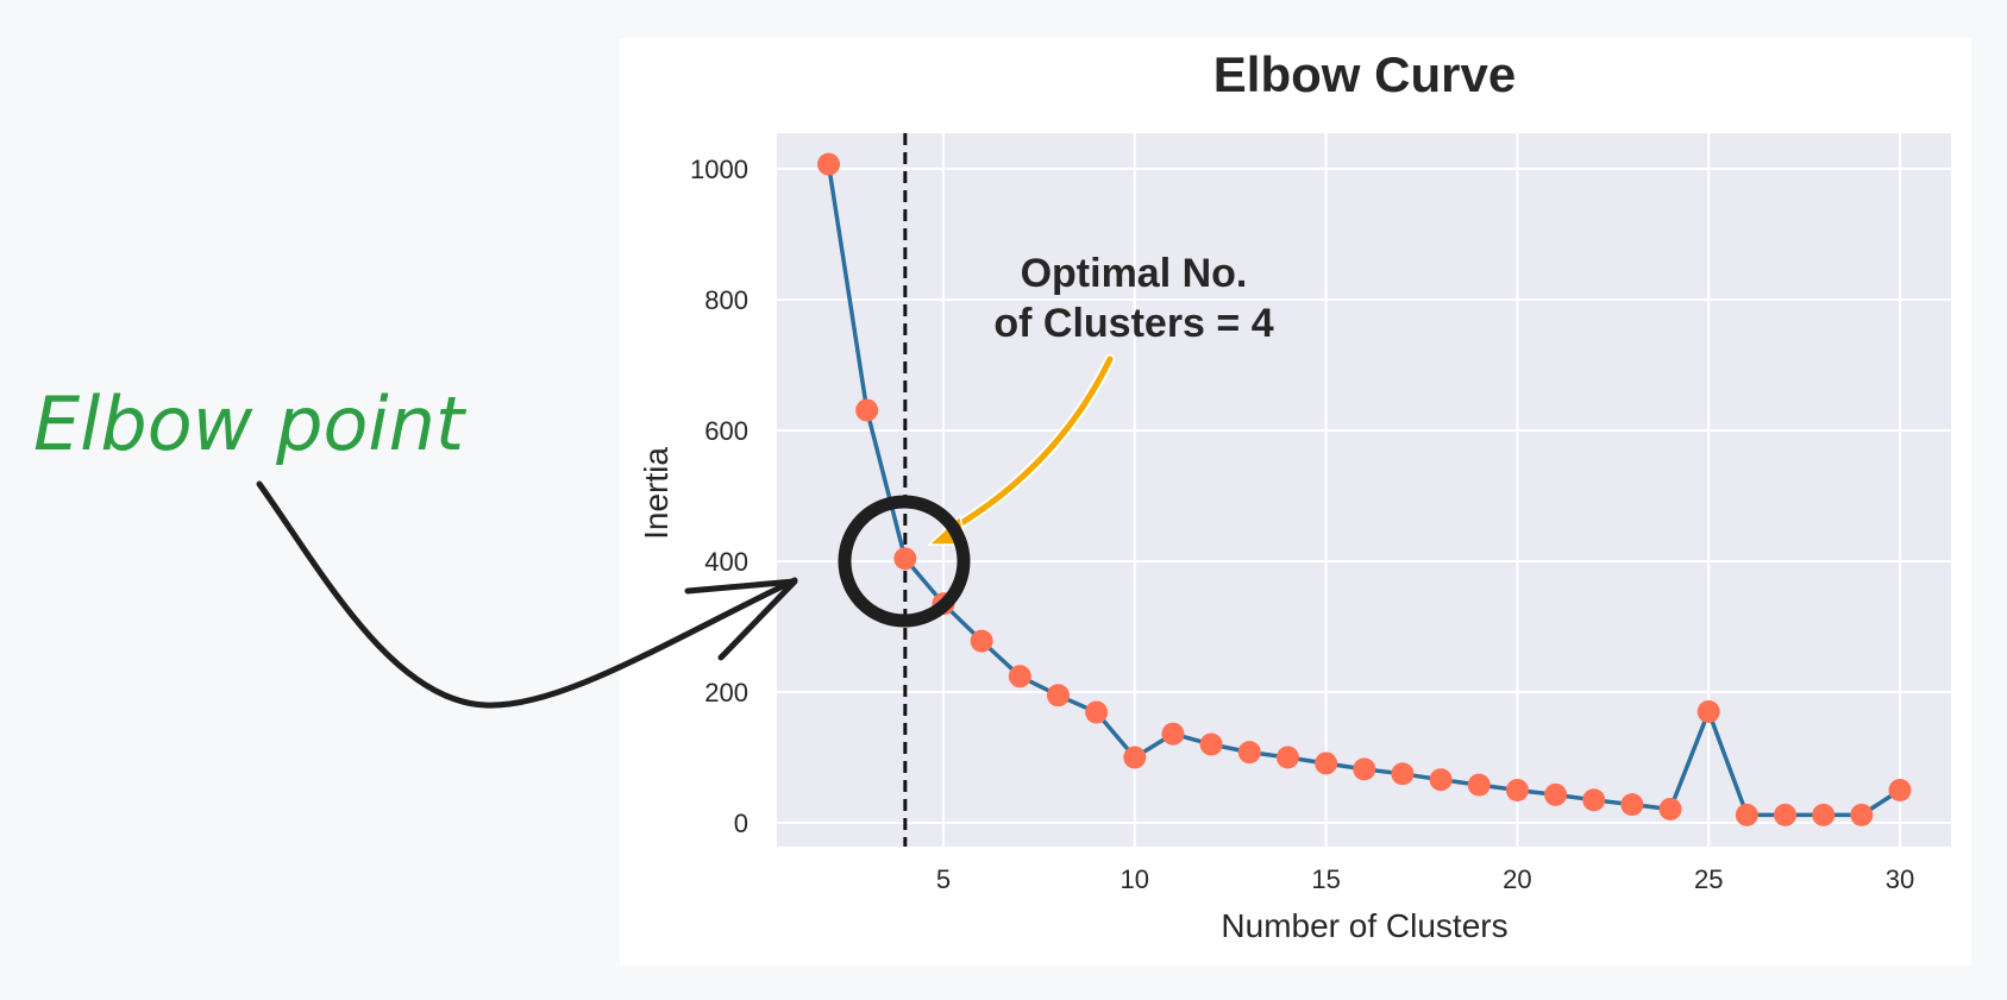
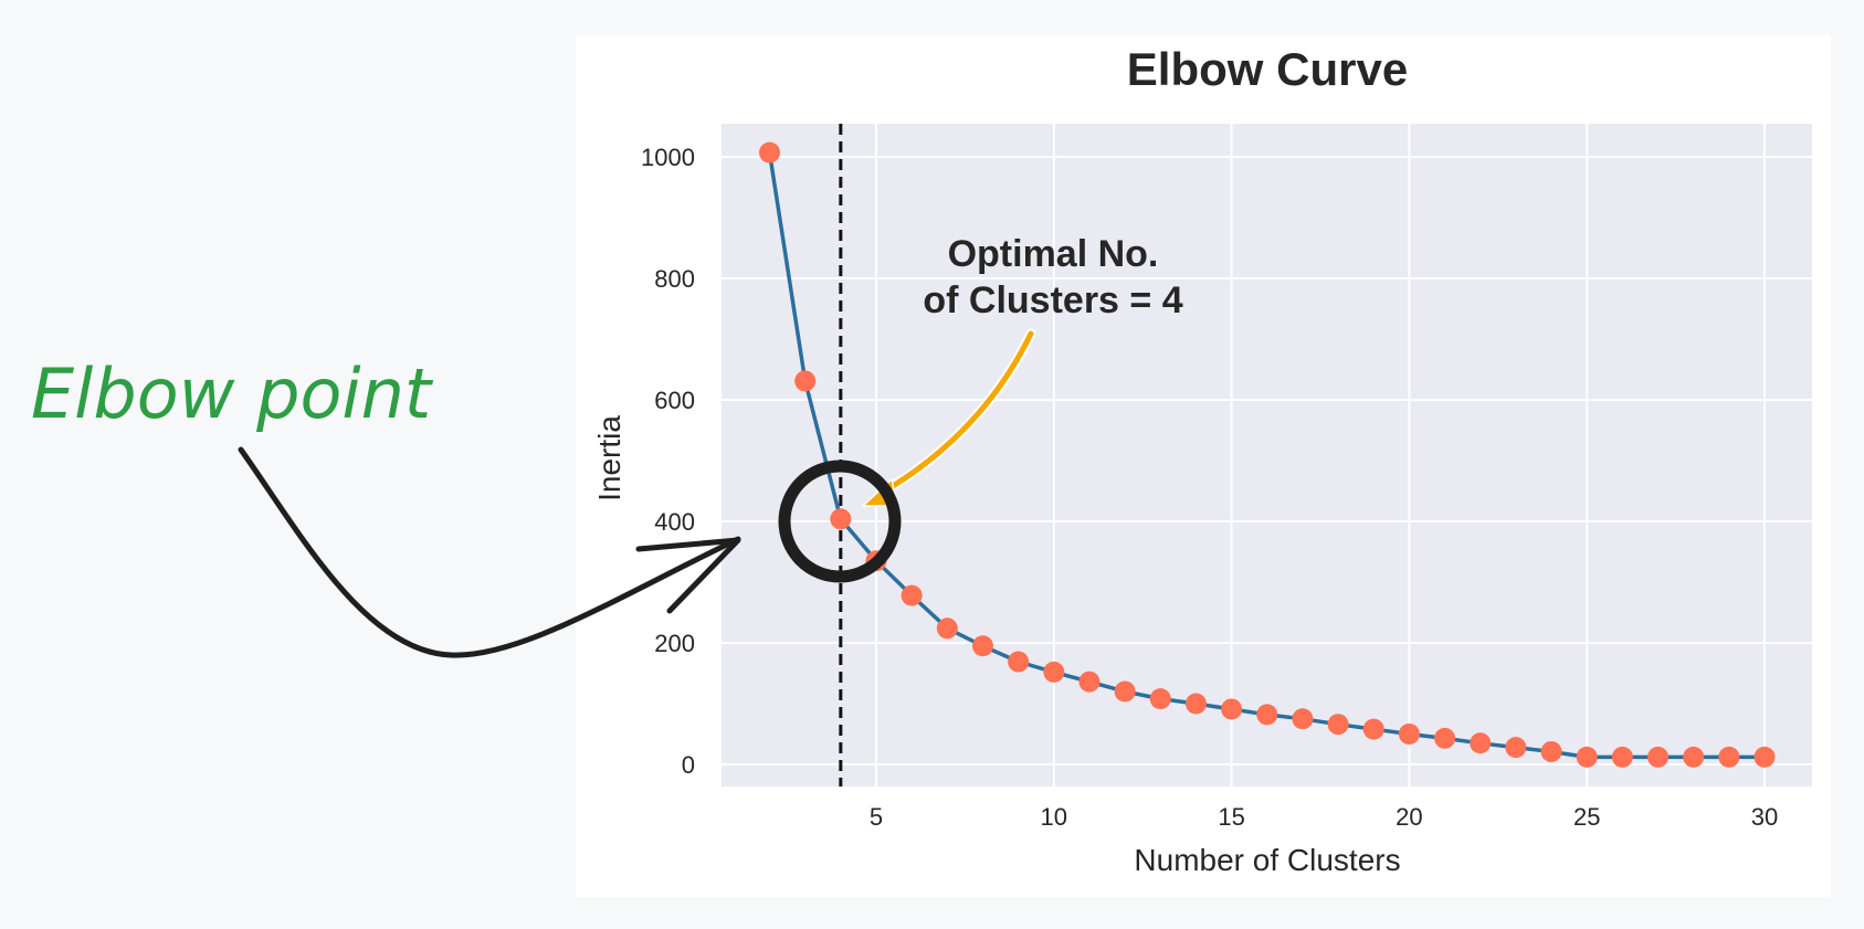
10: 100 -> 150
25: 170 -> 10
30: 50 -> 10
